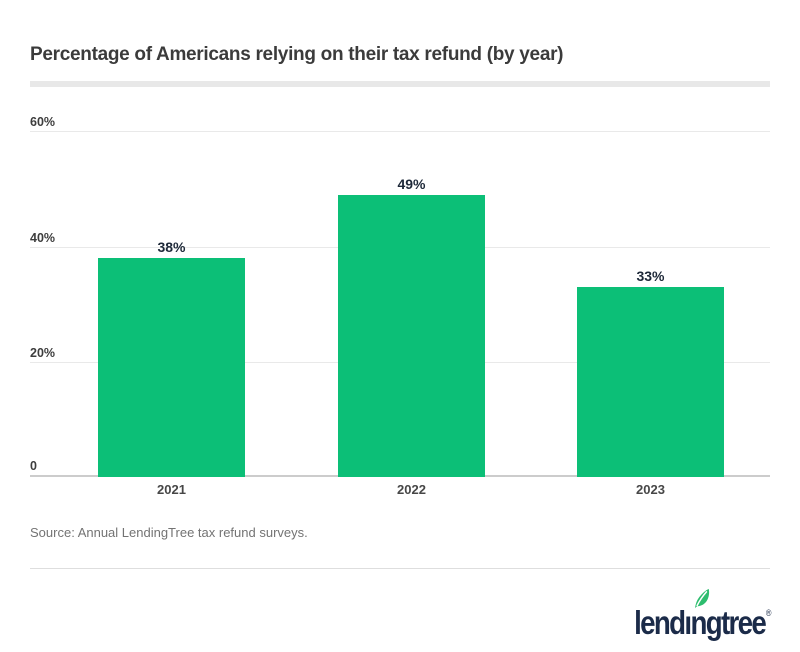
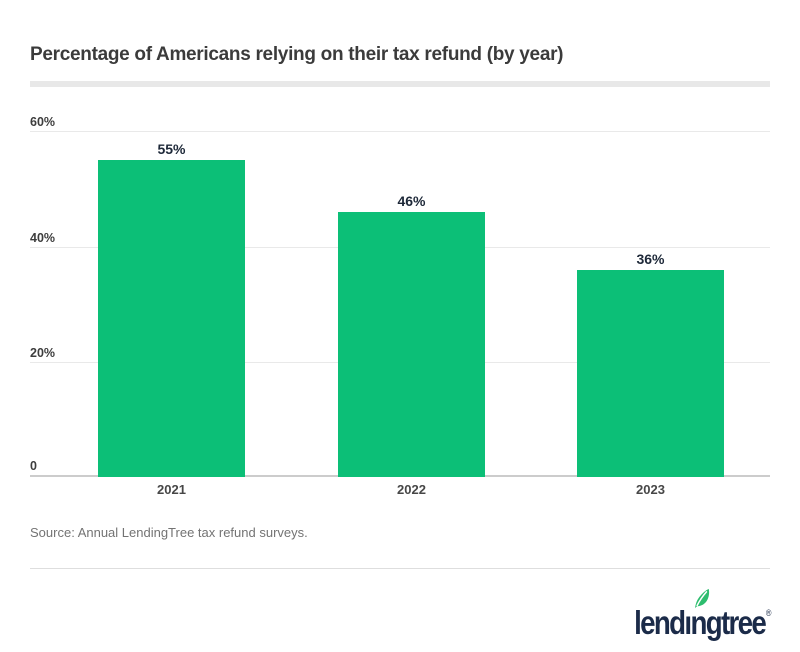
2021: 38% -> 55%
2022: 49% -> 46%
2023: 33% -> 36%
